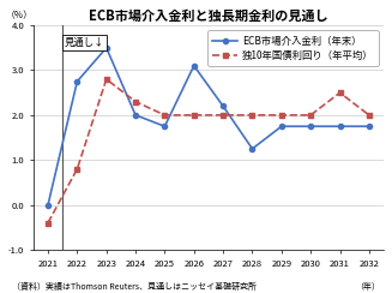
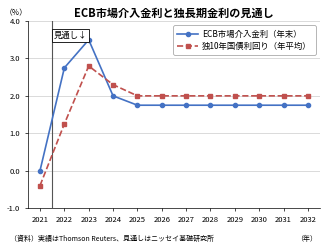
独10年国債利回り（年平均）/2022: 0.80 -> 1.25
ECB市場介入金利（年末）/2026: 3.10 -> 1.75
ECB市場介入金利（年末）/2027: 2.20 -> 1.75
ECB市場介入金利（年末）/2028: 1.25 -> 1.75
独10年国債利回り（年平均）/2031: 2.50 -> 2.00
